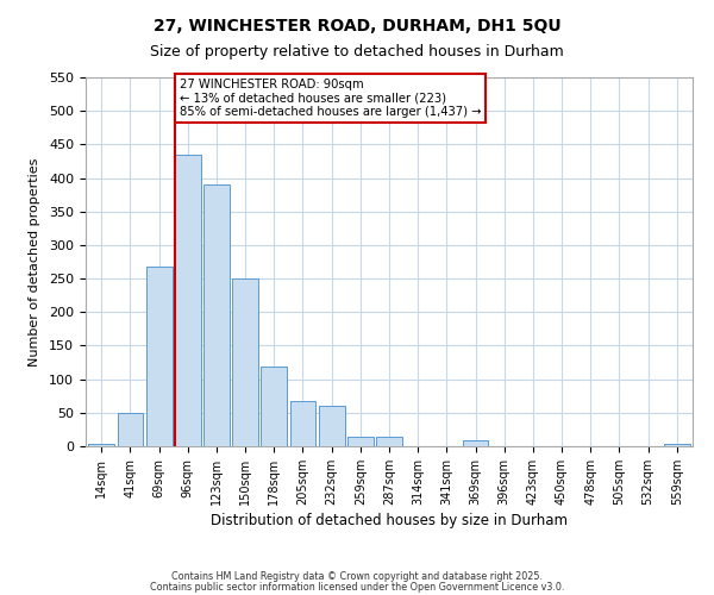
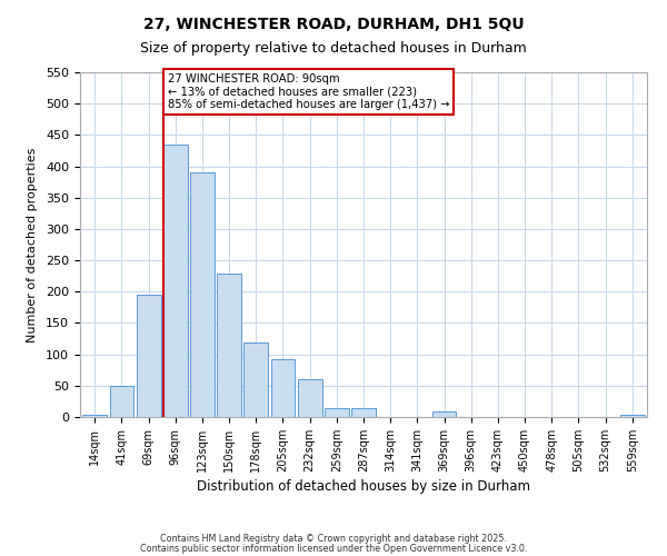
69sqm: 268 -> 196
150sqm: 250 -> 228
205sqm: 68 -> 92
